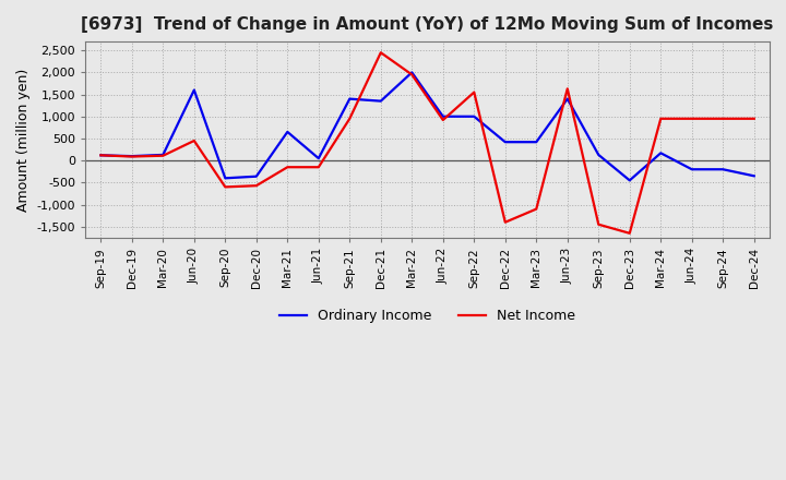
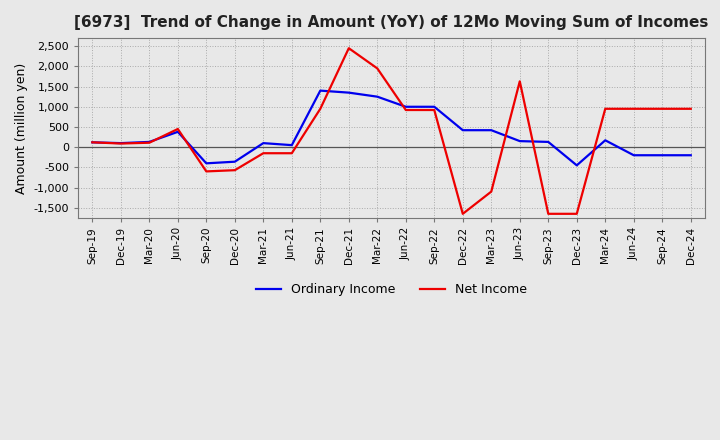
Ordinary Income/Jun-20: 1,600 -> 380
Ordinary Income/Mar-21: 650 -> 100
Ordinary Income/Mar-22: 2,000 -> 1,250
Net Income/Sep-22: 1,550 -> 920
Net Income/Dec-22: -1,400 -> -1,650
Ordinary Income/Jun-23: 1,400 -> 150
Net Income/Sep-23: -1,450 -> -1,650
Ordinary Income/Dec-24: -350 -> -200
